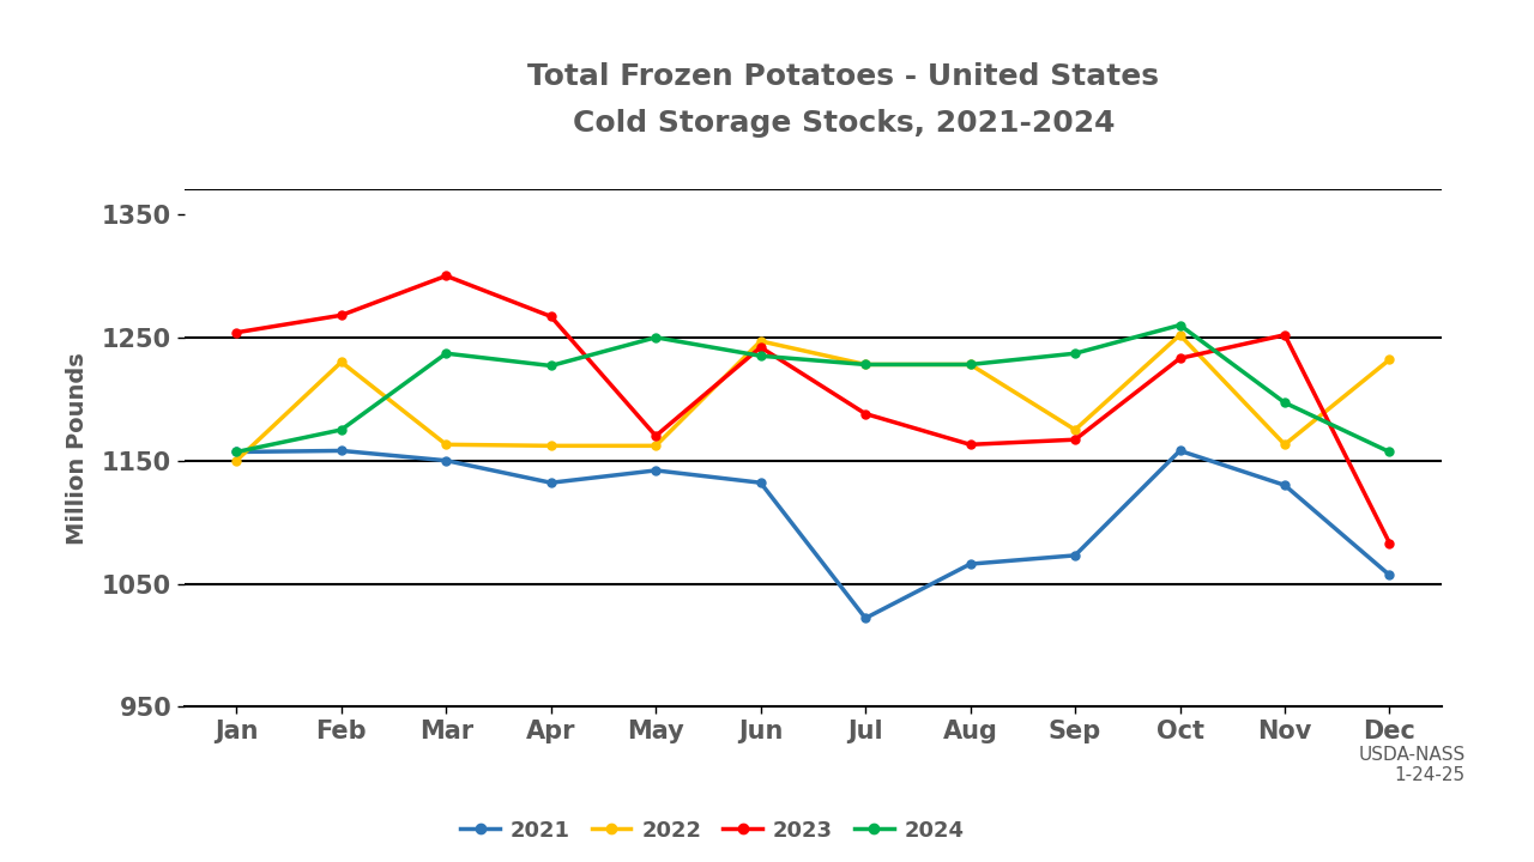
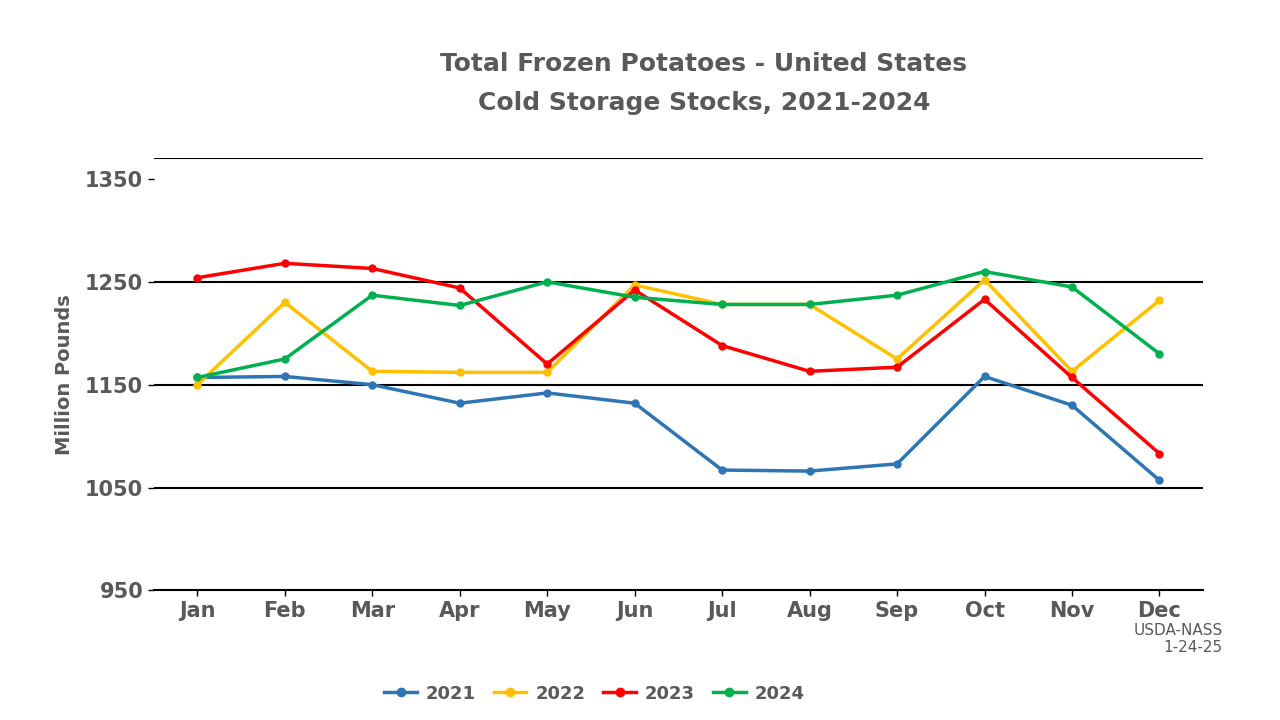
2023/Mar: 1300 -> 1263
2023/Apr: 1267 -> 1244
2021/Jul: 1022 -> 1067
2023/Nov: 1252 -> 1157
2024/Nov: 1197 -> 1245
2024/Dec: 1157 -> 1180
